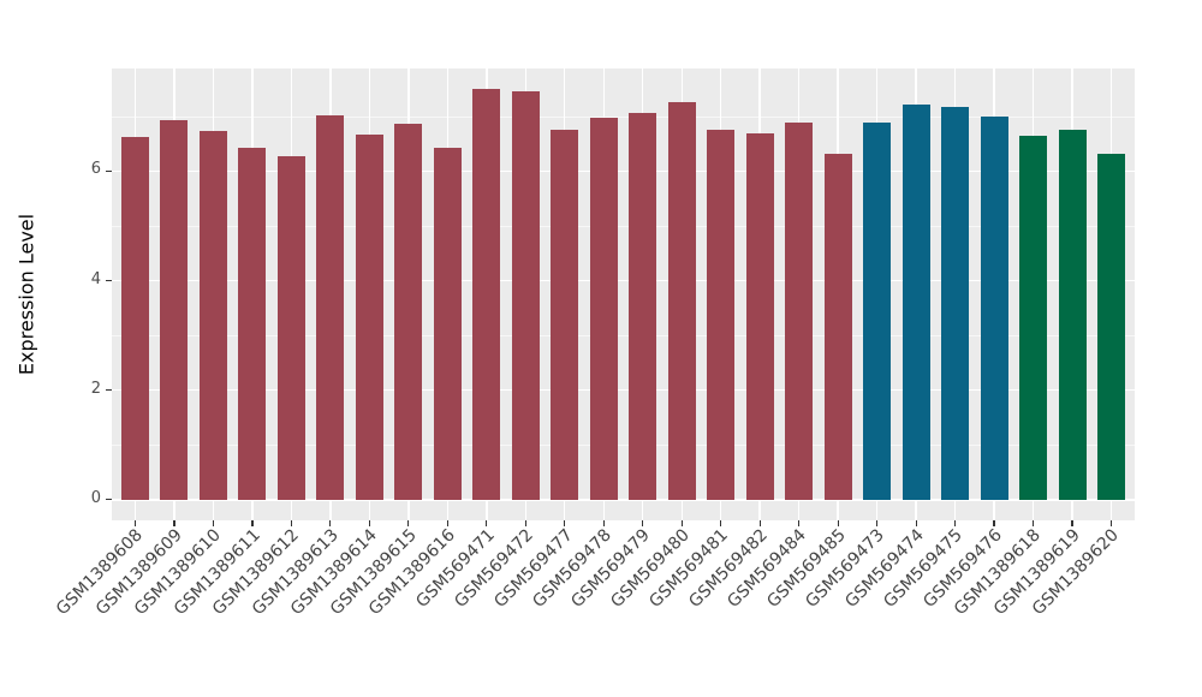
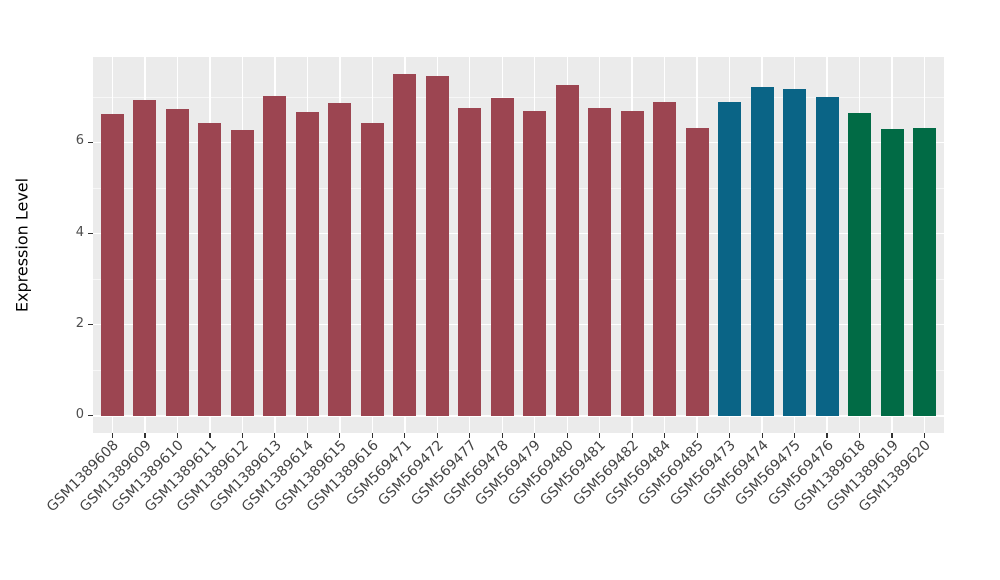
GSM569479: 7.1 -> 6.7
GSM1389619: 6.8 -> 6.3
